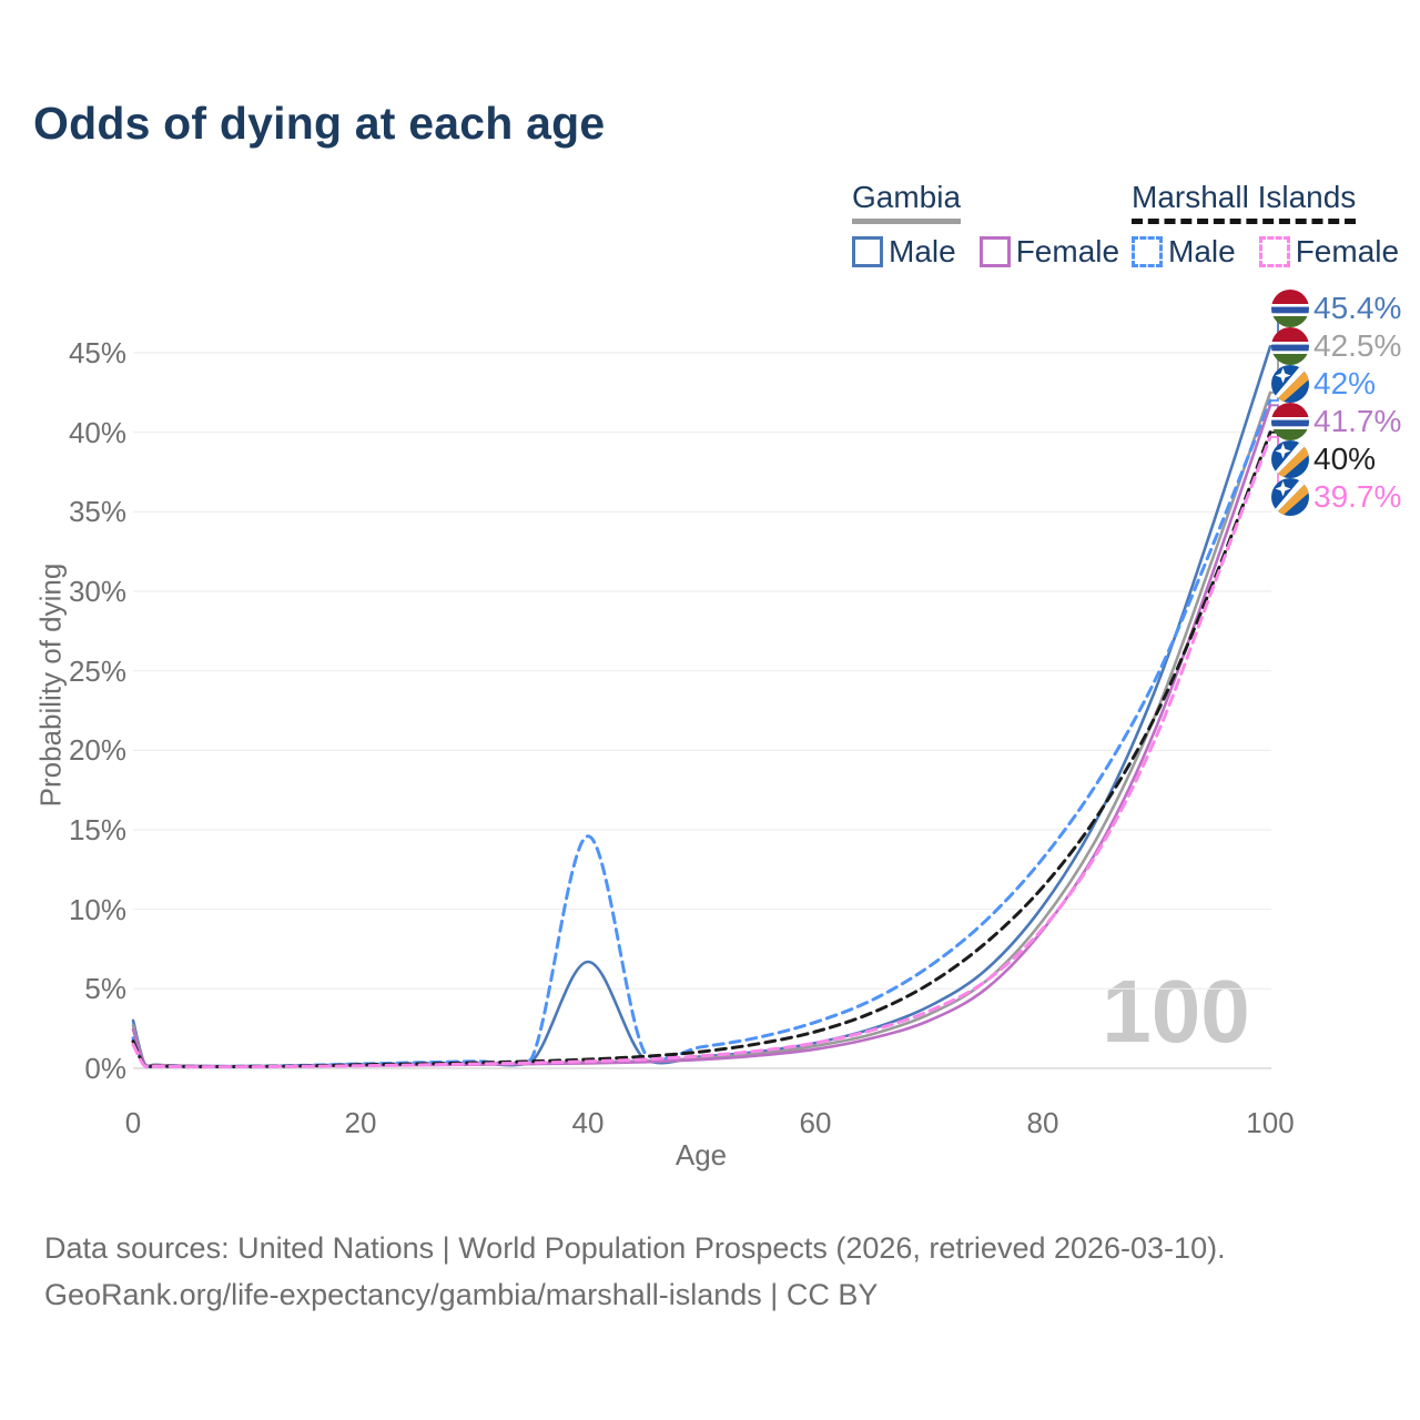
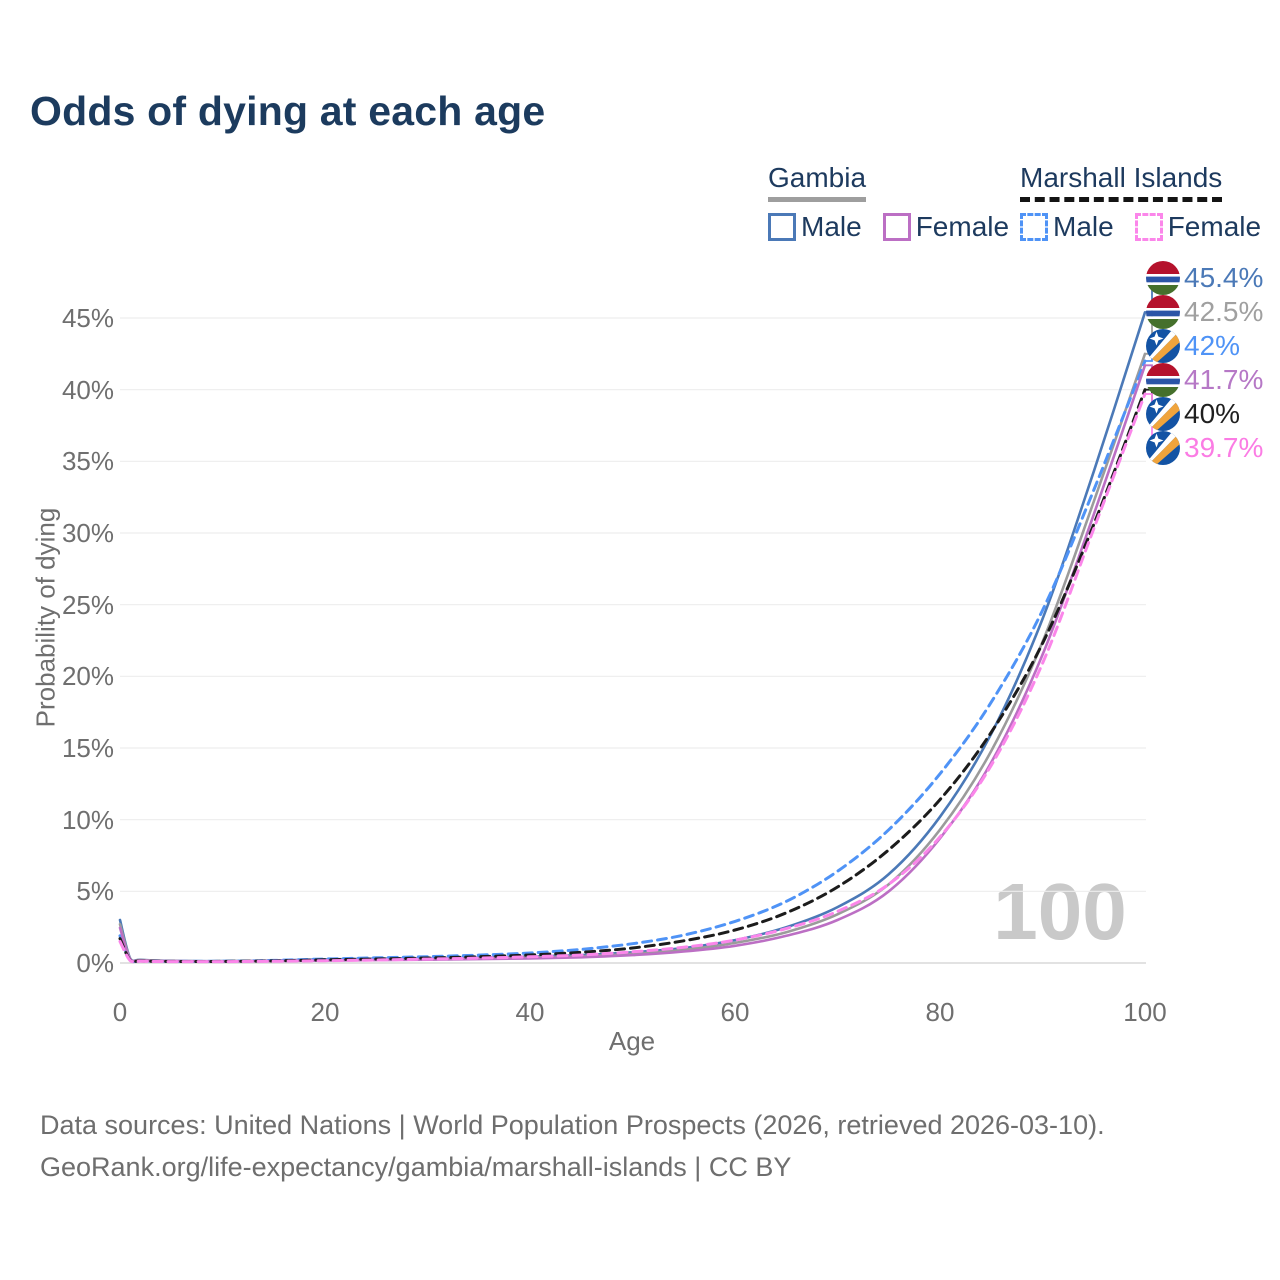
Gambia Male/40: 6.7% -> 0.5%
Marshall Islands Male/40: 14.6% -> 0.7%
